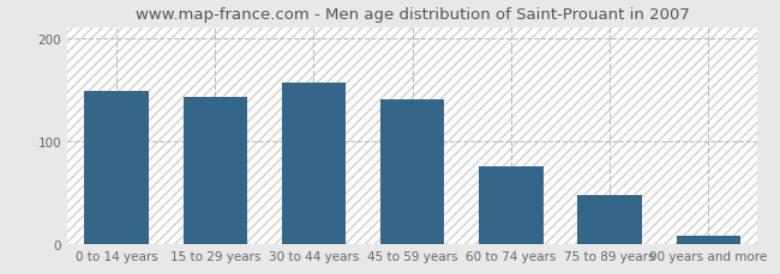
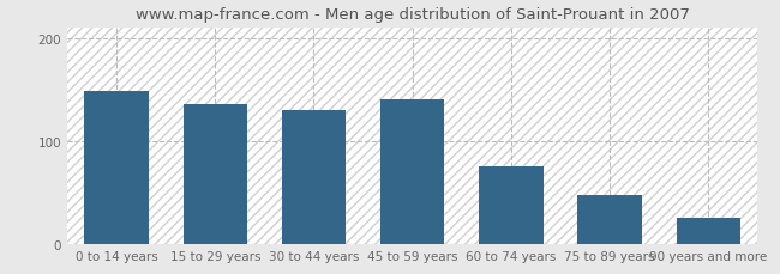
15 to 29 years: 143 -> 136
30 to 44 years: 157 -> 130
90 years and more: 8 -> 26
